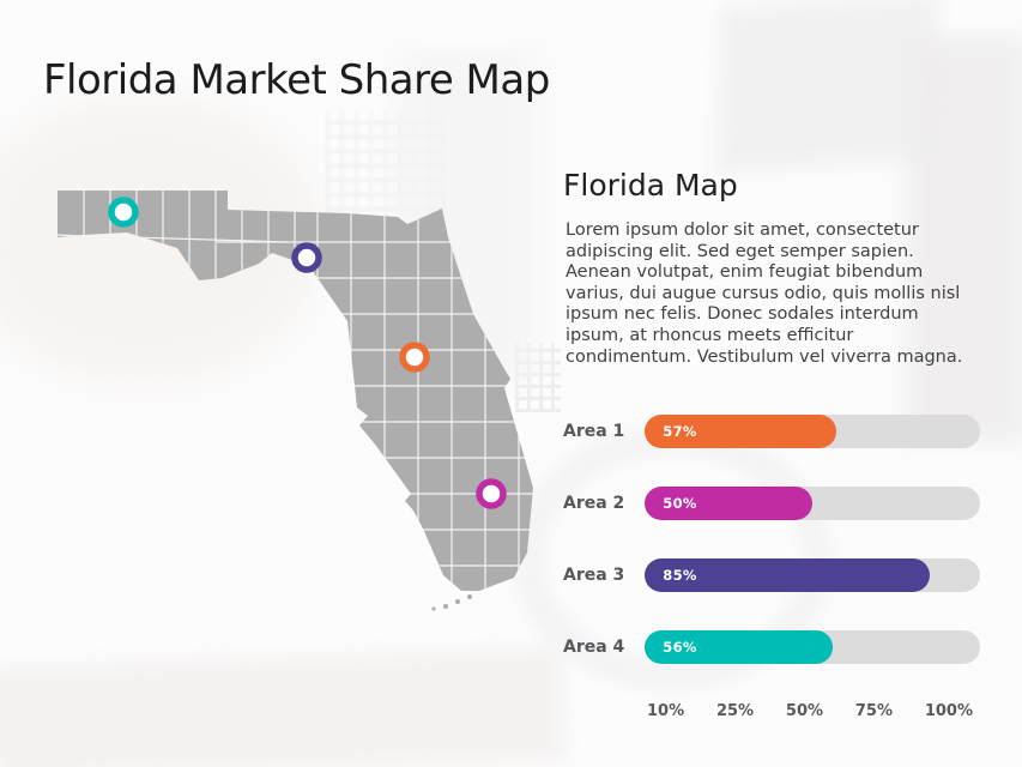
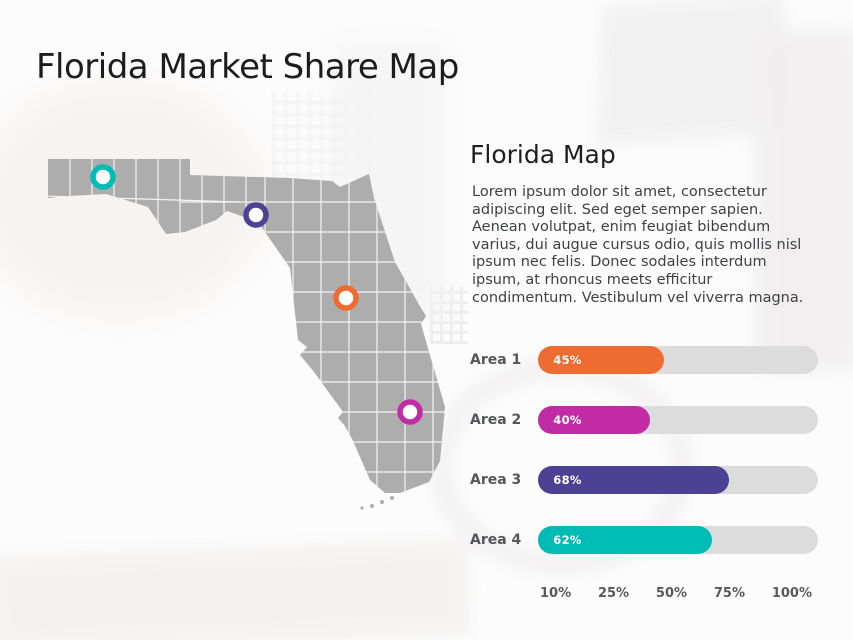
Area 1: 57% -> 45%
Area 2: 50% -> 40%
Area 3: 85% -> 68%
Area 4: 56% -> 62%
